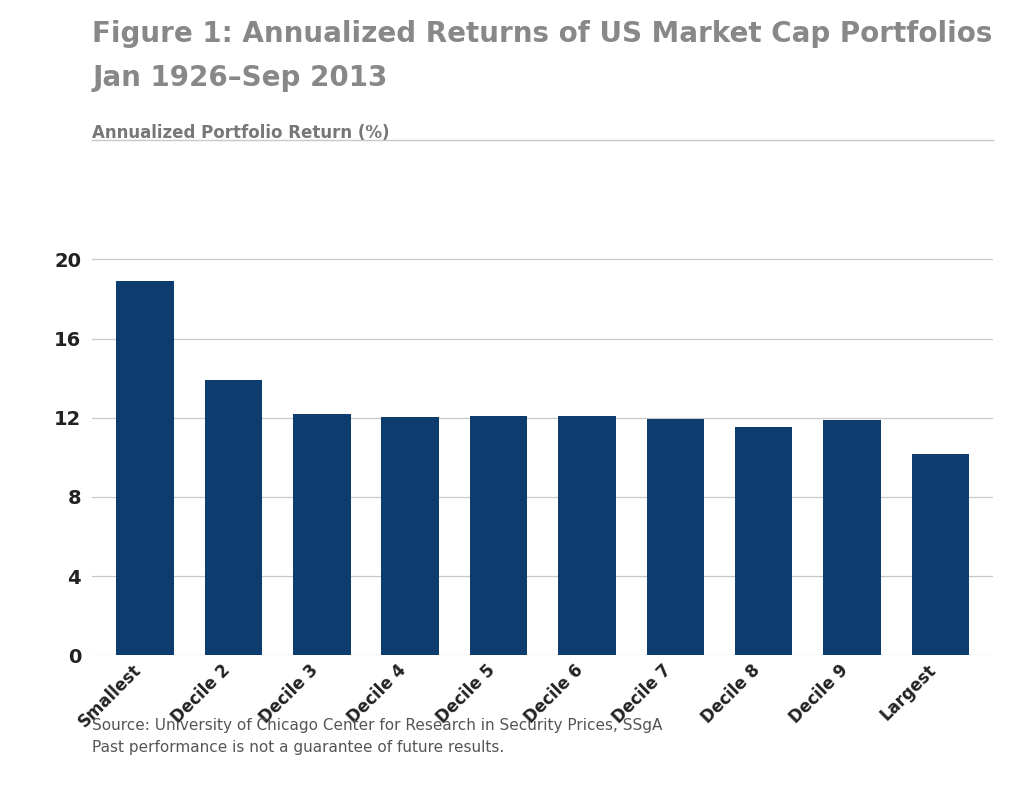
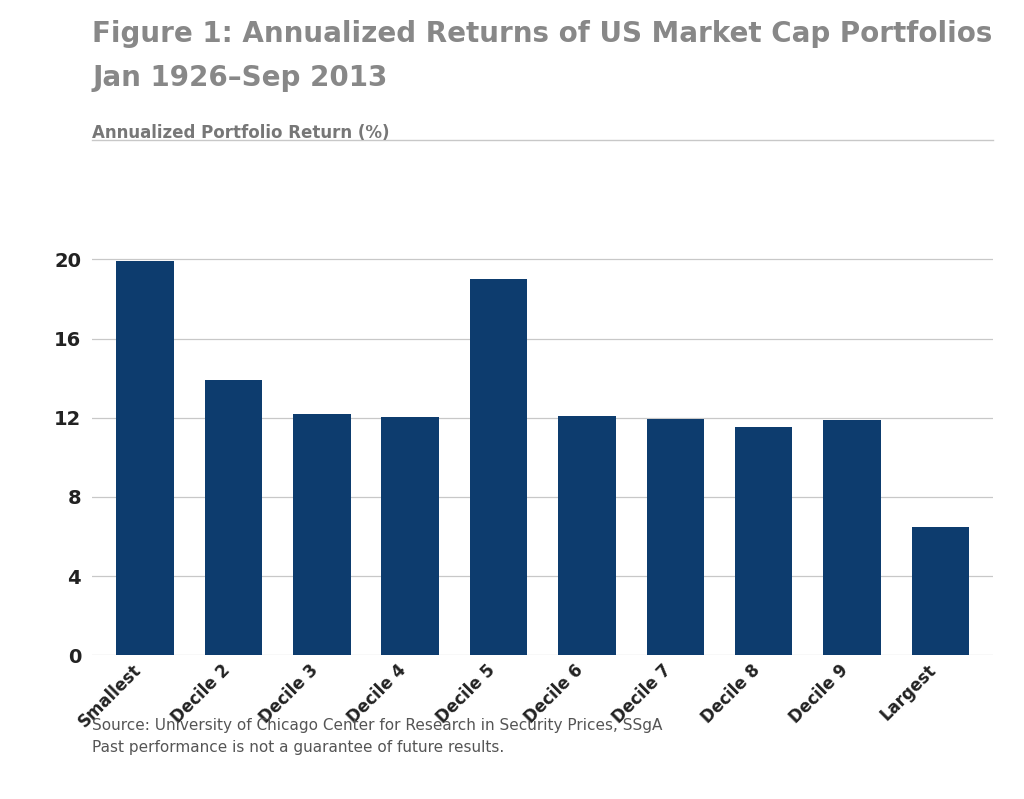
Smallest: 18.9 -> 19.9
Decile 5: 12.1 -> 19.0
Largest: 10.2 -> 6.5
